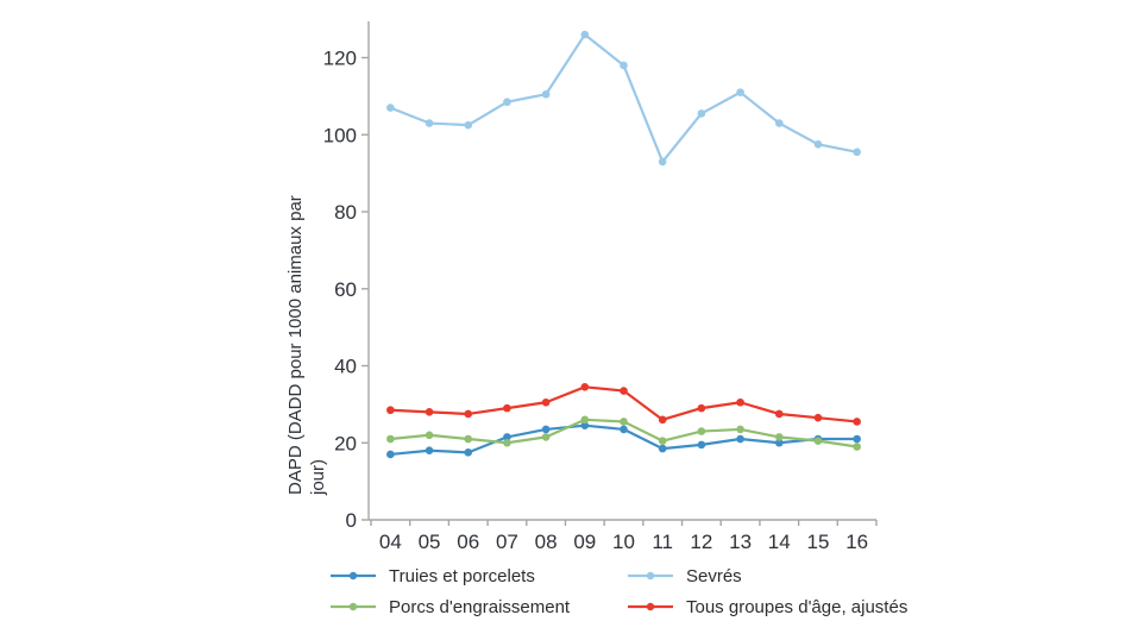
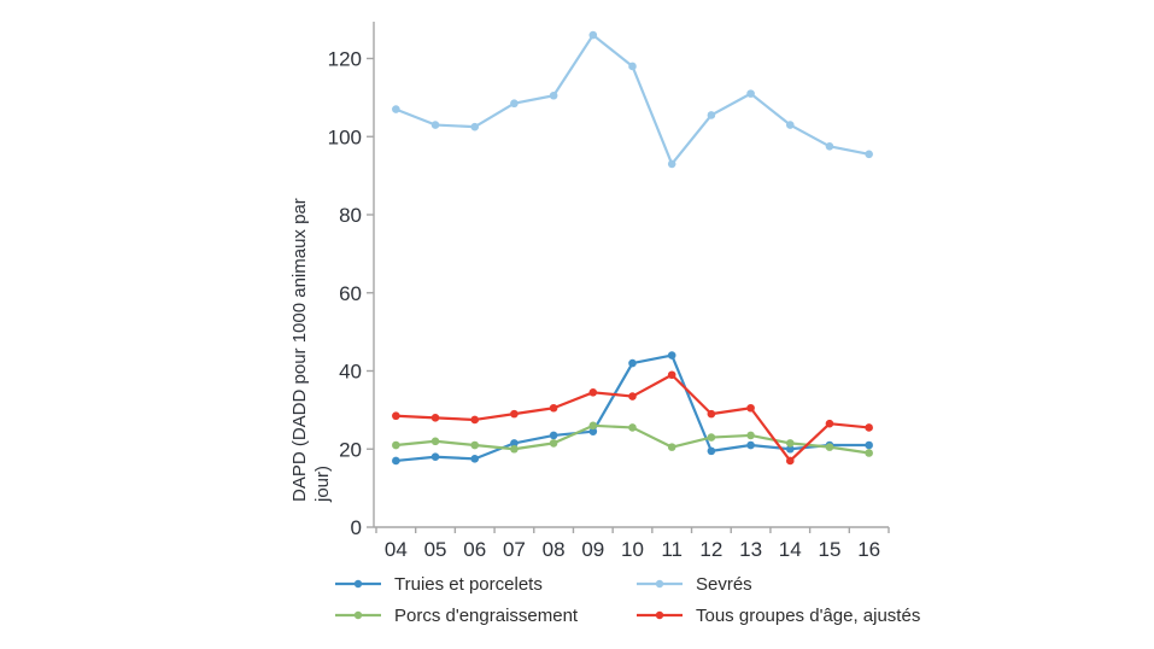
Truies et porcelets/10: 24 -> 42
Truies et porcelets/11: 18 -> 44
Tous groupes d'âge, ajustés/11: 26 -> 39
Tous groupes d'âge, ajustés/14: 28 -> 17
